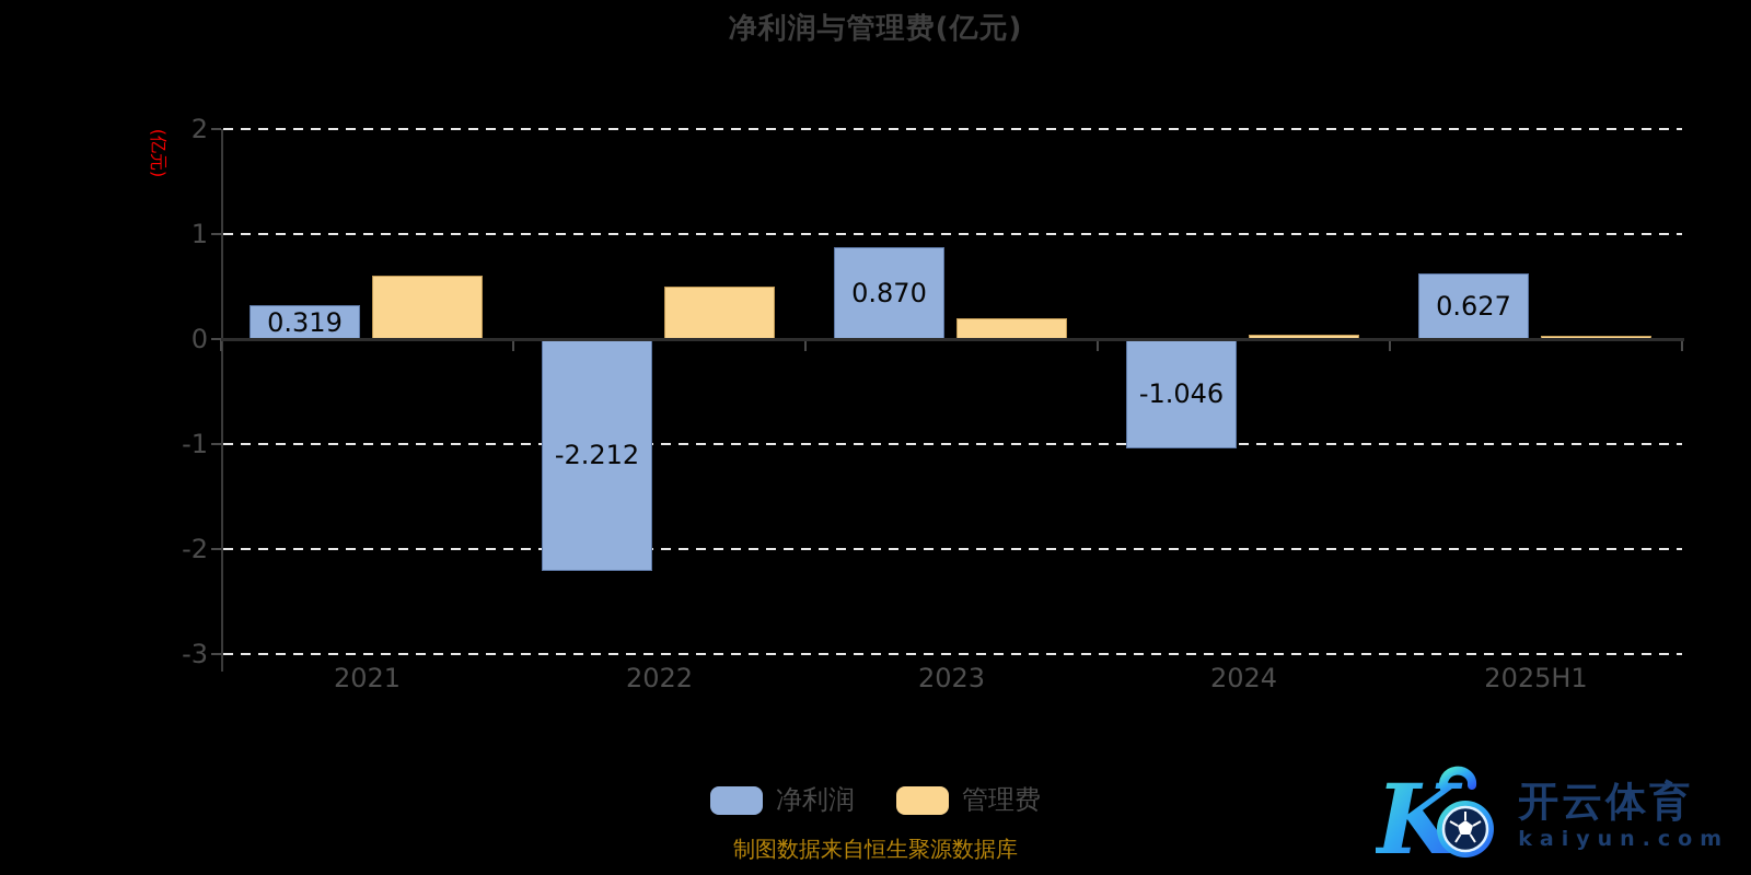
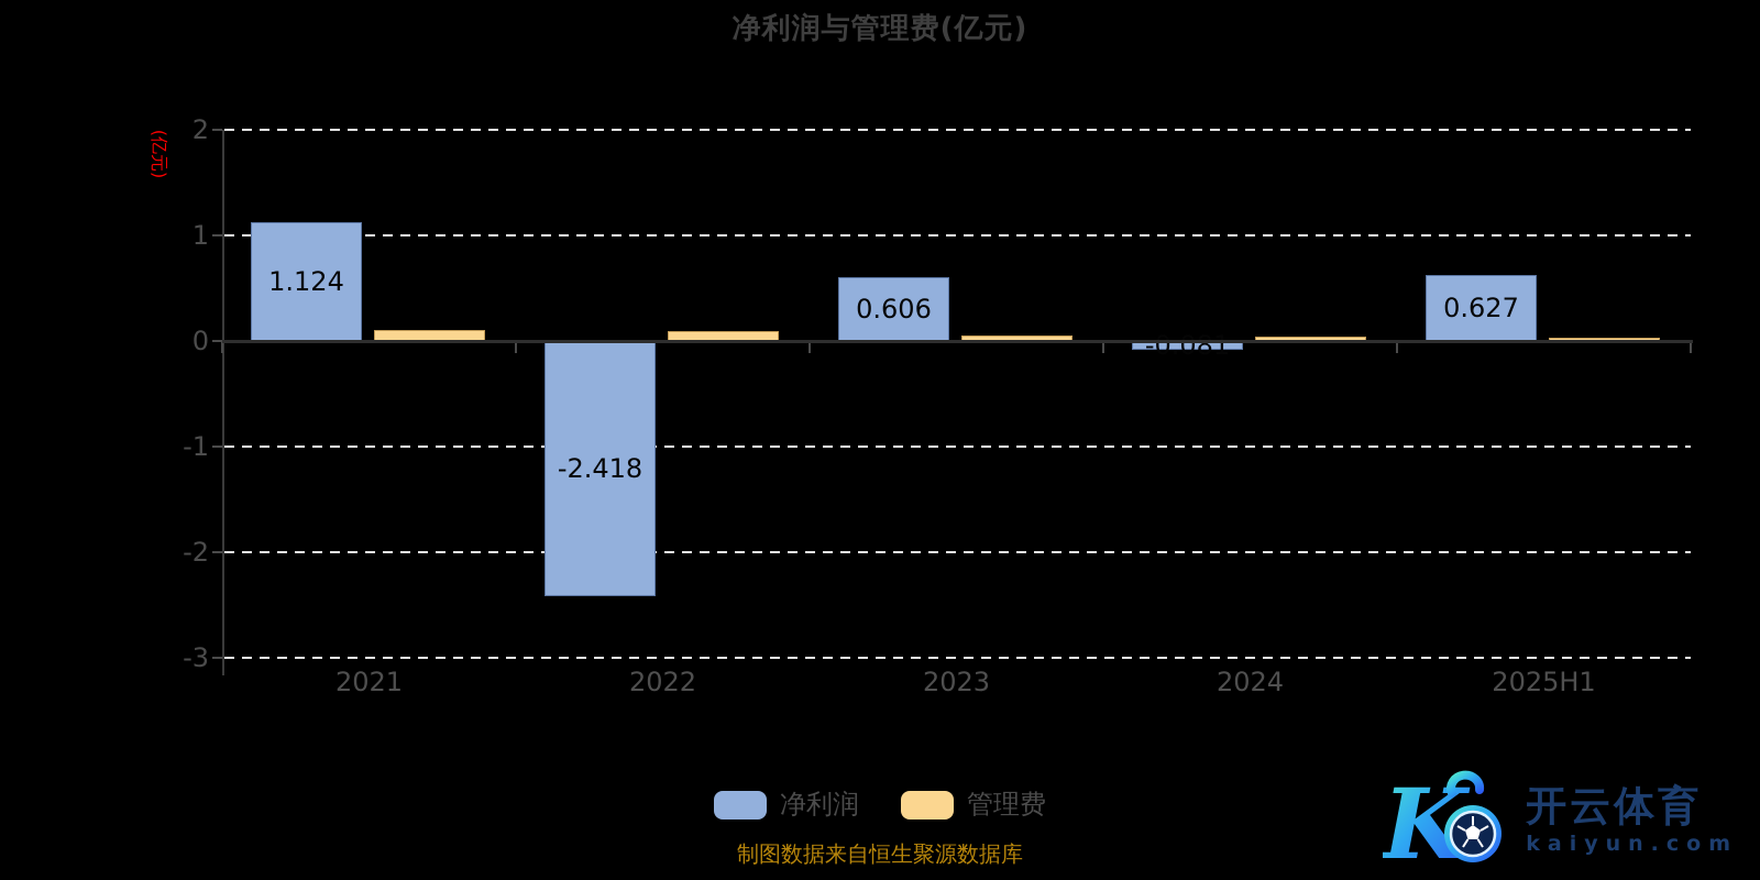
净利润/2021: 0.319 -> 1.124
管理费/2021: 0.6 -> 0.1
净利润/2022: -2.212 -> -2.418
管理费/2022: 0.5 -> 0.1
净利润/2023: 0.870 -> 0.606
管理费/2023: 0.2 -> 0.1
净利润/2024: -1.046 -> -0.081
